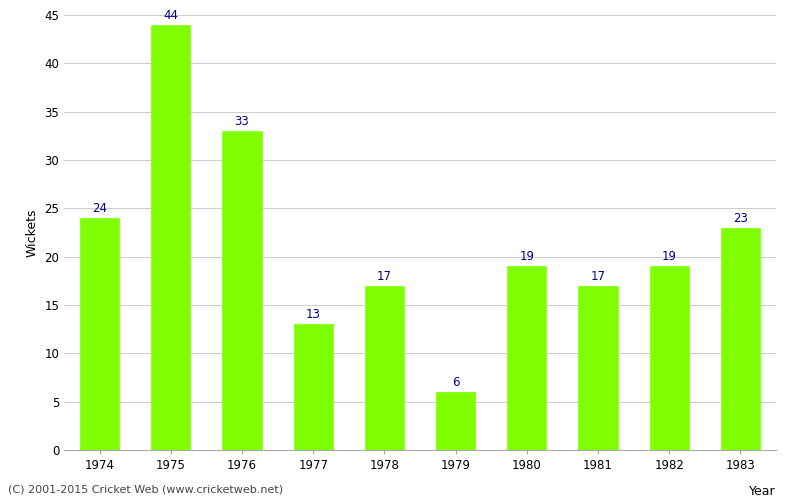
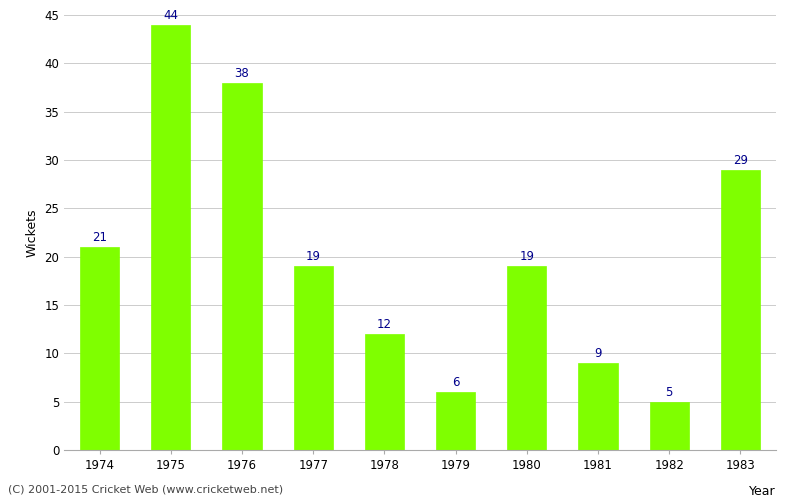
1974: 24 -> 21
1976: 33 -> 38
1977: 13 -> 19
1978: 17 -> 12
1981: 17 -> 9
1982: 19 -> 5
1983: 23 -> 29
